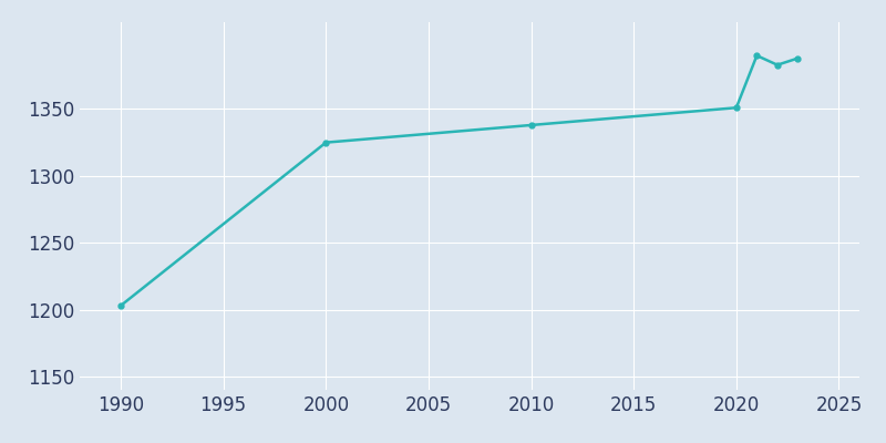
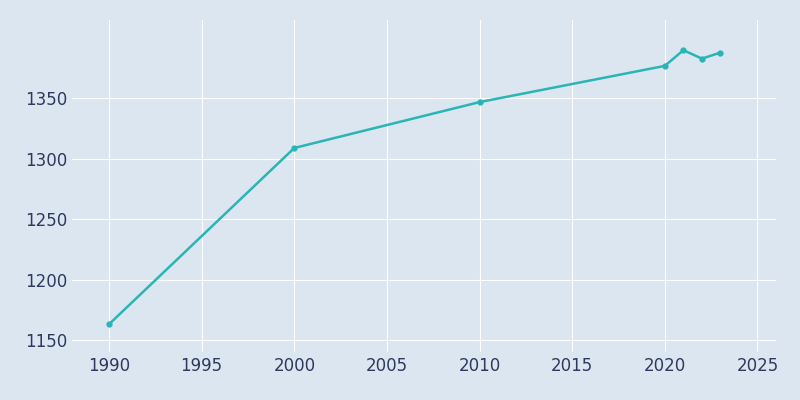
1990: 1203 -> 1163
2000: 1325 -> 1309
2010: 1338 -> 1347
2020: 1351 -> 1377
